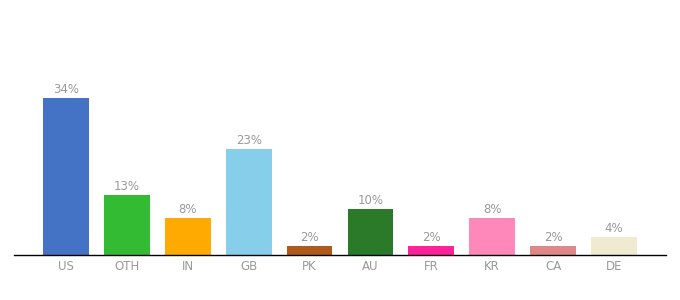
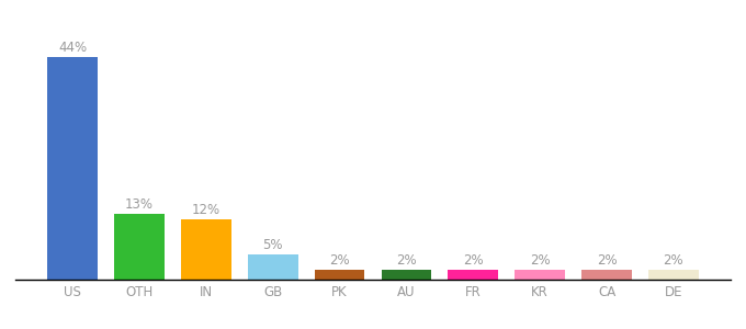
US: 34% -> 44%
IN: 8% -> 12%
GB: 23% -> 5%
AU: 10% -> 2%
KR: 8% -> 2%
DE: 4% -> 2%
